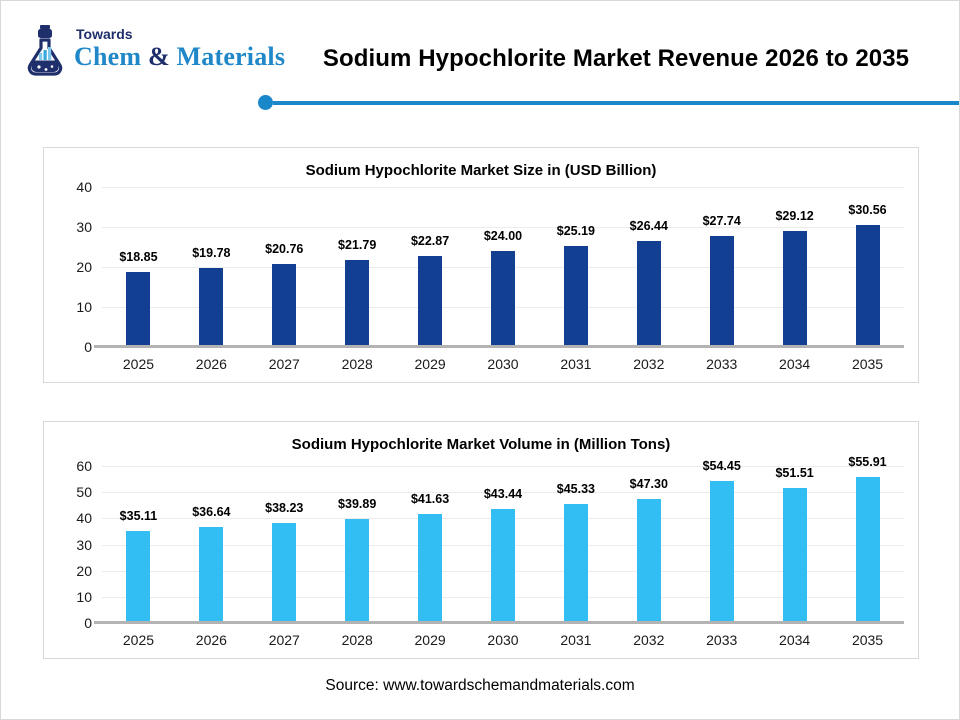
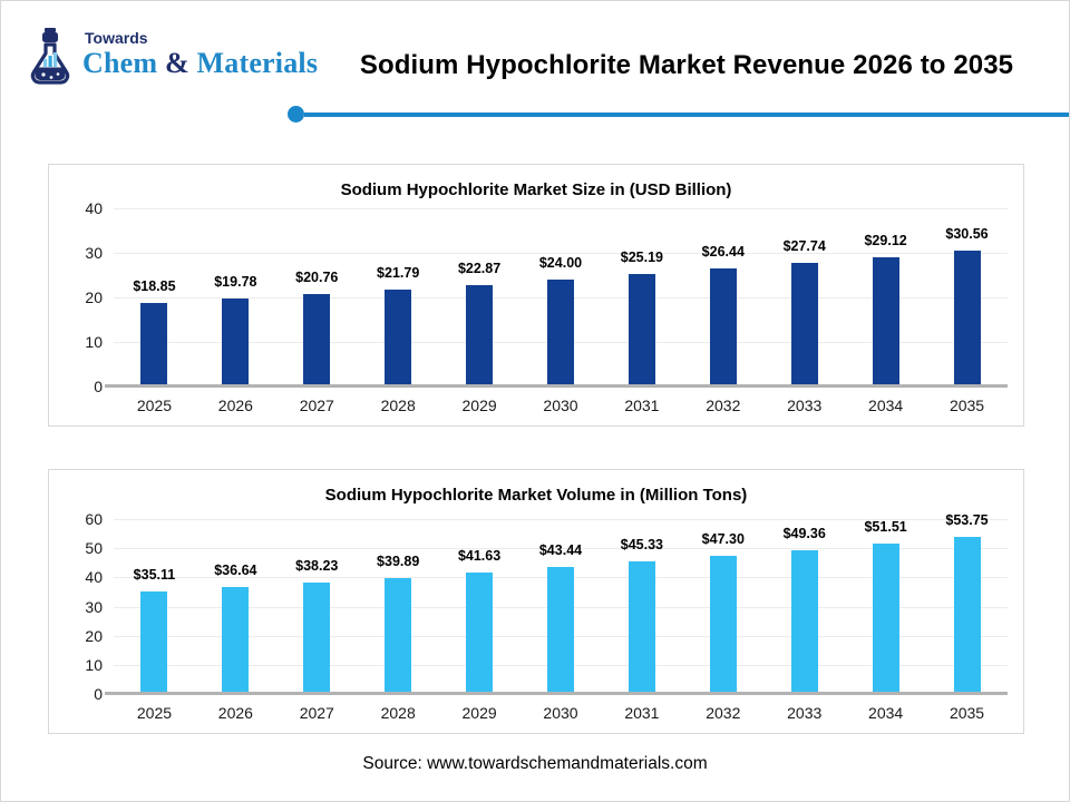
Sodium Hypochlorite Market Volume in (Million Tons)/2033: $54.45 -> $49.36
Sodium Hypochlorite Market Volume in (Million Tons)/2035: $55.91 -> $53.75
